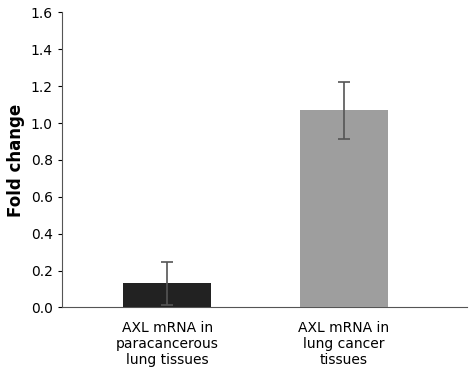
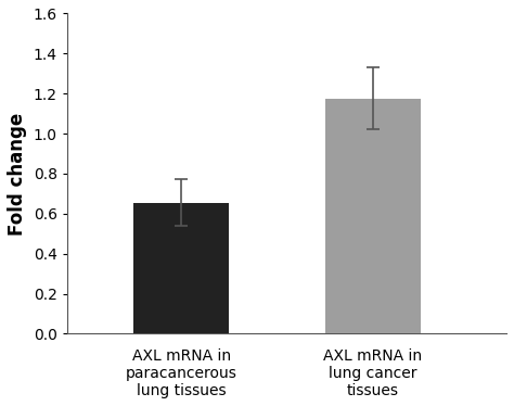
AXL mRNA in paracancerous lung tissues: 0.13 -> 0.66
AXL mRNA in lung cancer tissues: 1.07 -> 1.18
